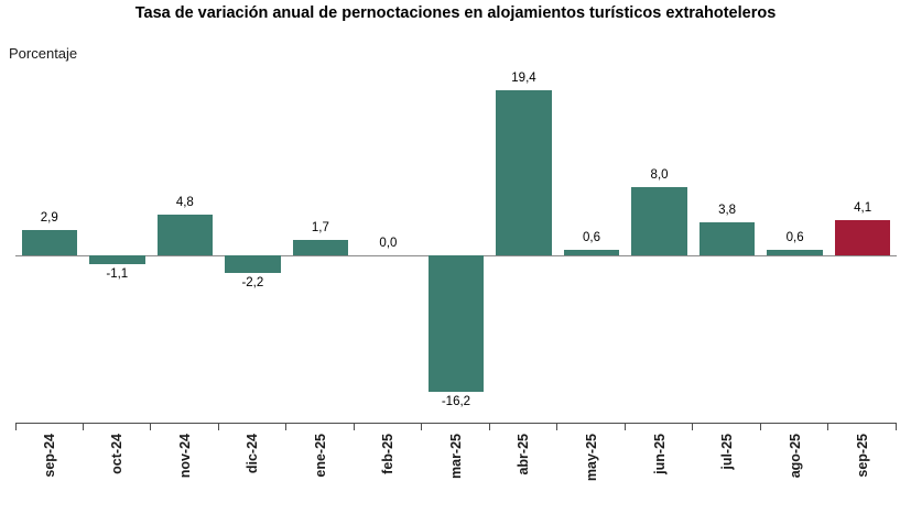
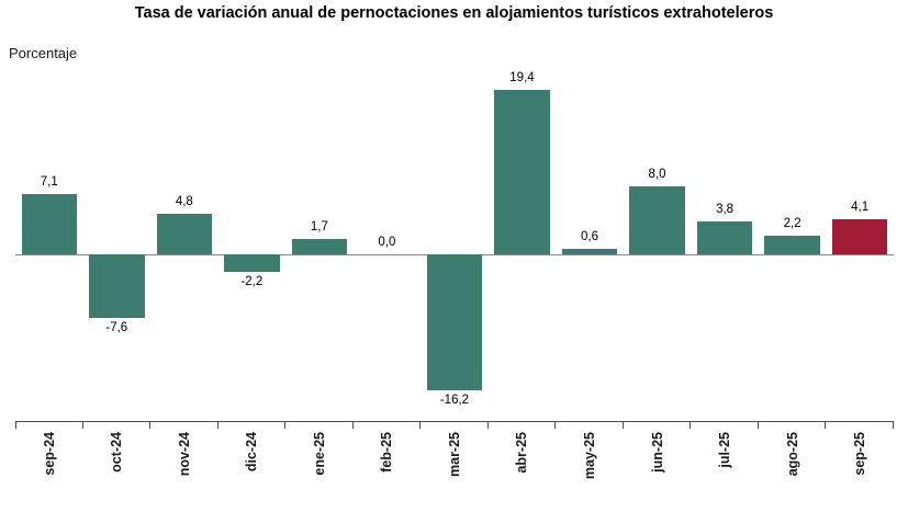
sep-24: 2,9 -> 7,1
oct-24: -1,1 -> -7,6
ago-25: 0,6 -> 2,2
